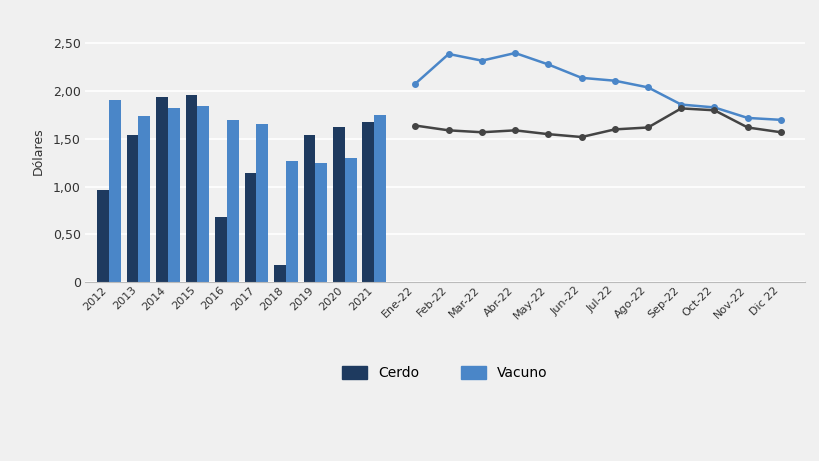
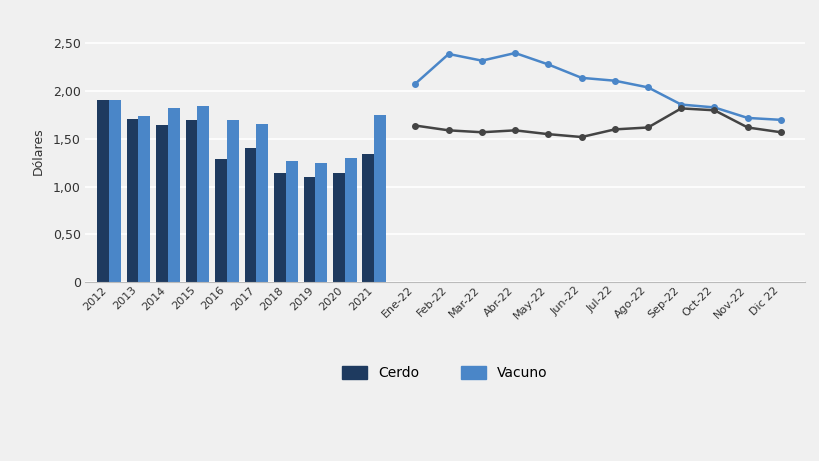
Cerdo/2012: 0,96 -> 1,91
Cerdo/2013: 1,54 -> 1,71
Cerdo/2014: 1,94 -> 1,65
Cerdo/2015: 1,96 -> 1,70
Cerdo/2016: 0,68 -> 1,29
Cerdo/2017: 1,14 -> 1,41
Cerdo/2018: 0,18 -> 1,14
Cerdo/2019: 1,54 -> 1,10
Cerdo/2020: 1,62 -> 1,14
Cerdo/2021: 1,68 -> 1,34
